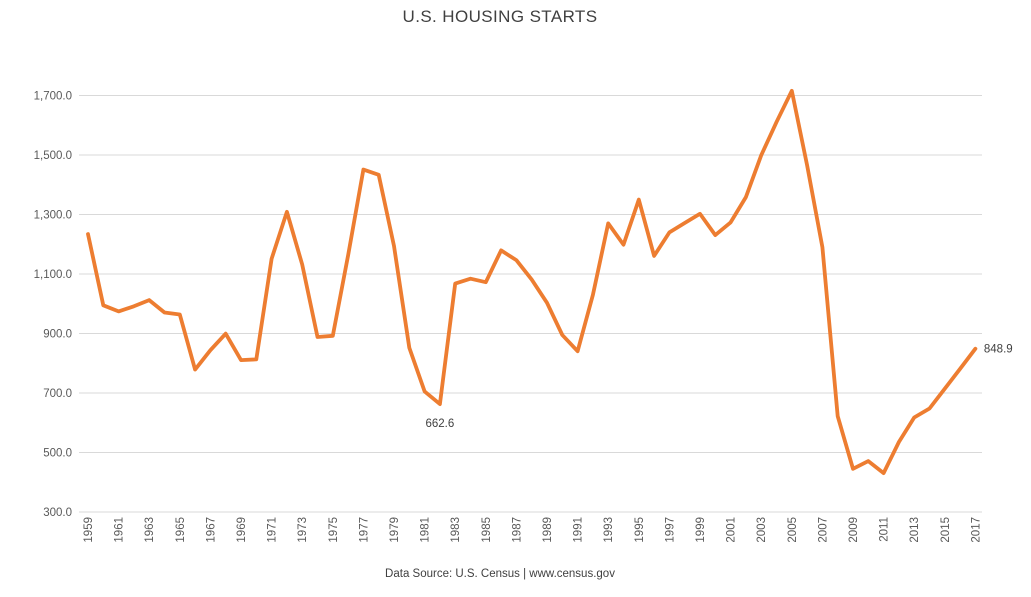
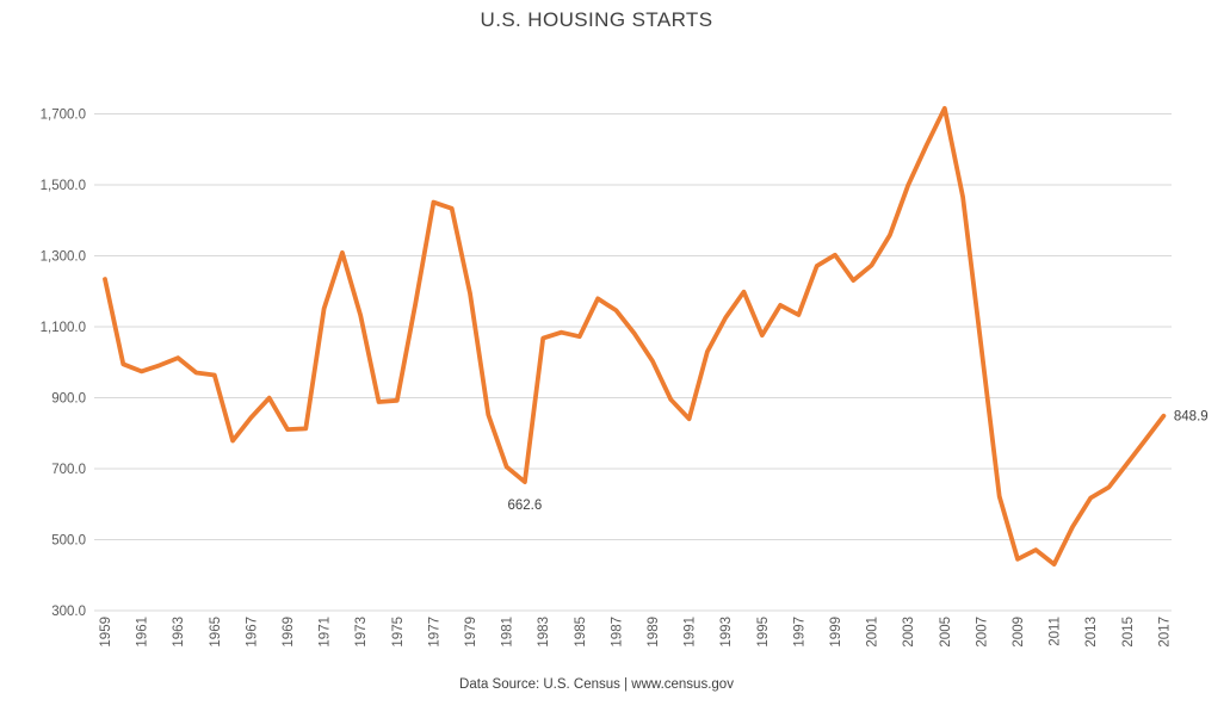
1993: 1270 -> 1130
1995: 1350 -> 1080
1997: 1240 -> 1130
2007: 1190 -> 1050
